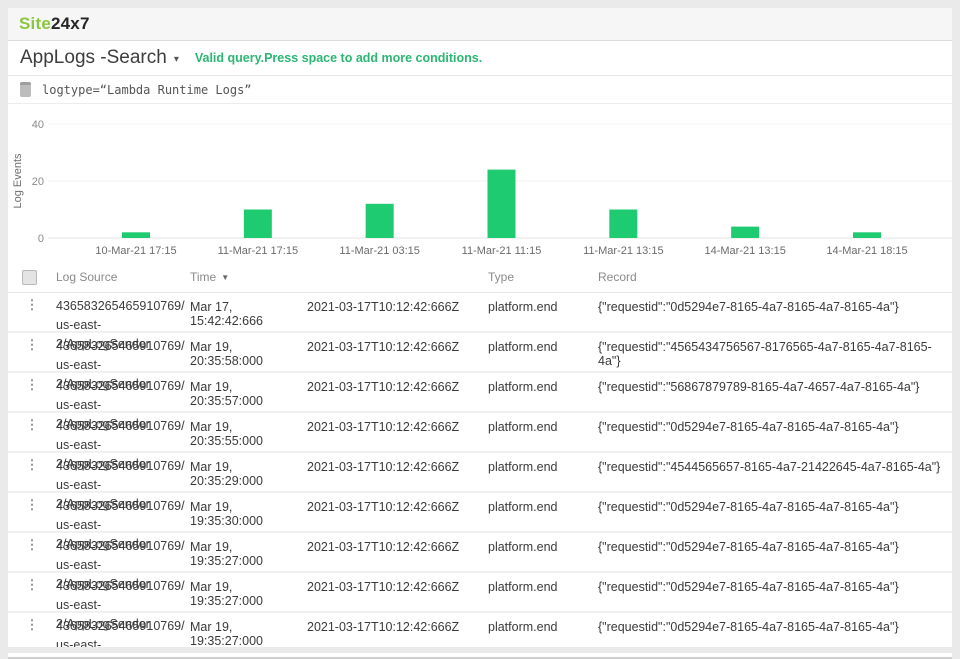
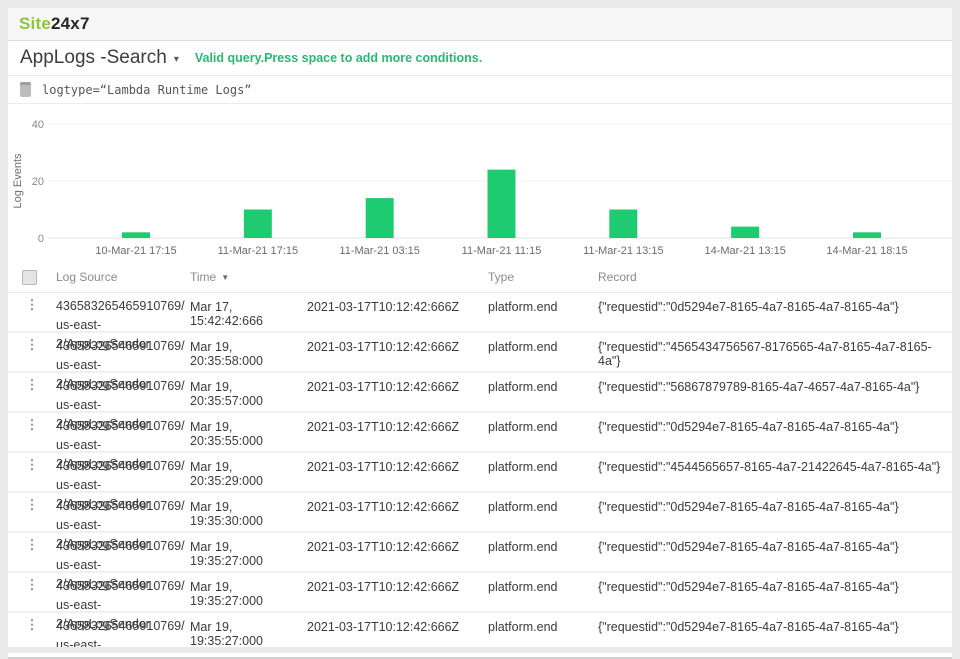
11-Mar-21 03:15: 12 -> 14
